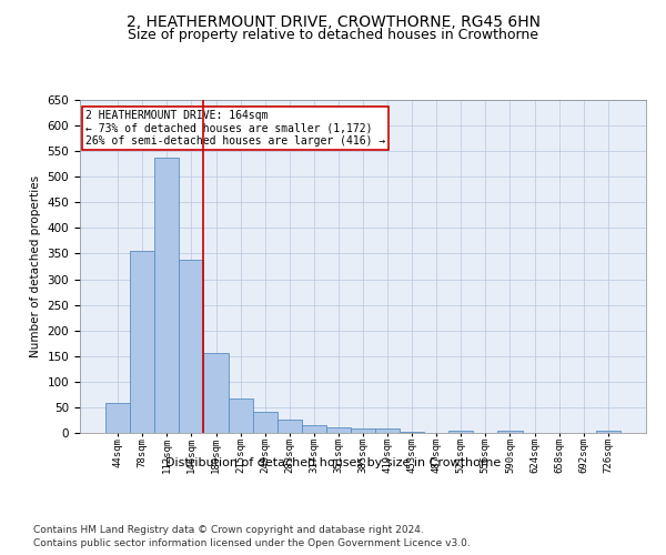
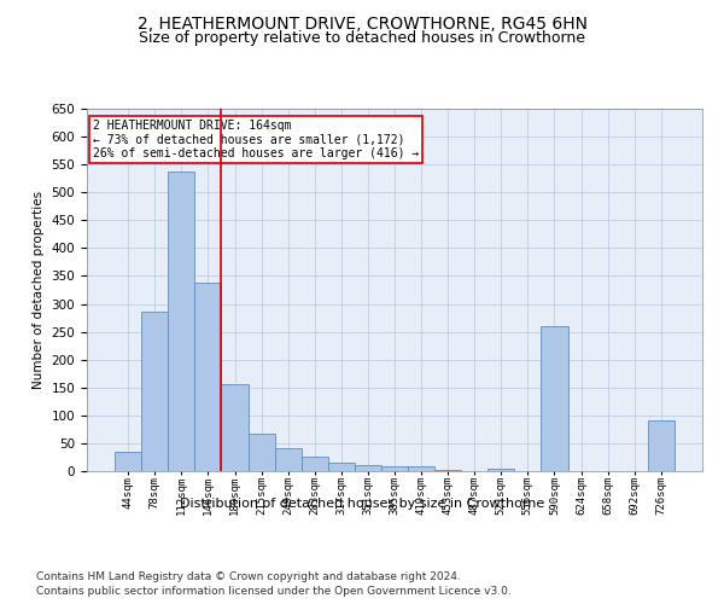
44sqm: 58 -> 35
78sqm: 355 -> 285
590sqm: 5 -> 260
726sqm: 5 -> 90
